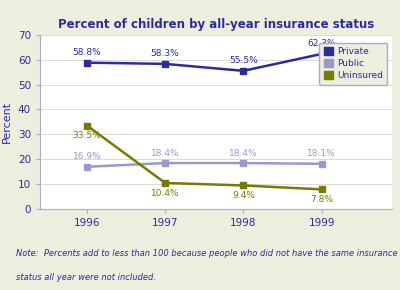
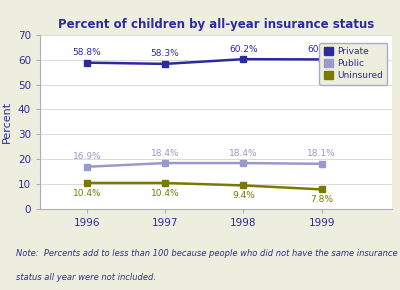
Uninsured/1996: 33.5% -> 10.4%
Private/1998: 55.5% -> 60.2%
Private/1999: 62.3% -> 60.1%
